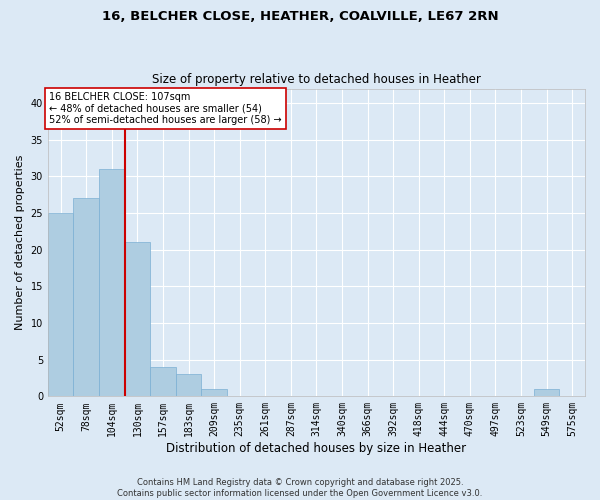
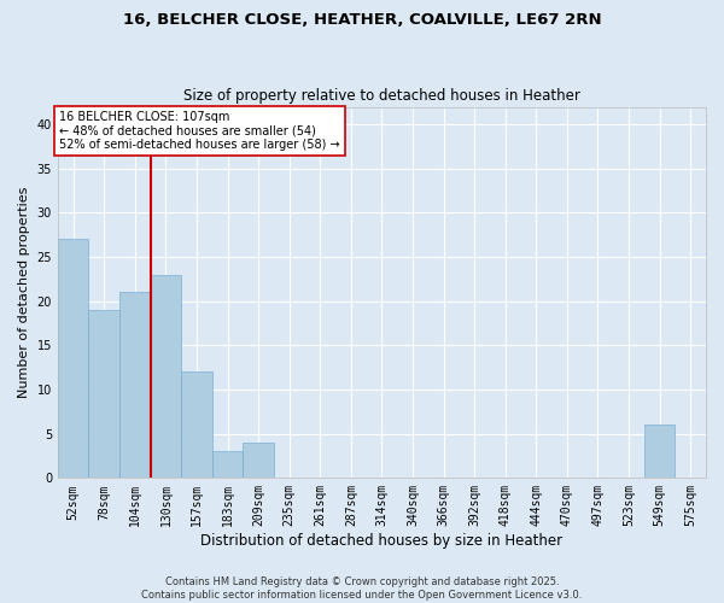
52sqm: 25 -> 27
78sqm: 27 -> 19
104sqm: 31 -> 21
130sqm: 21 -> 23
157sqm: 4 -> 12
209sqm: 1 -> 4
549sqm: 1 -> 6
